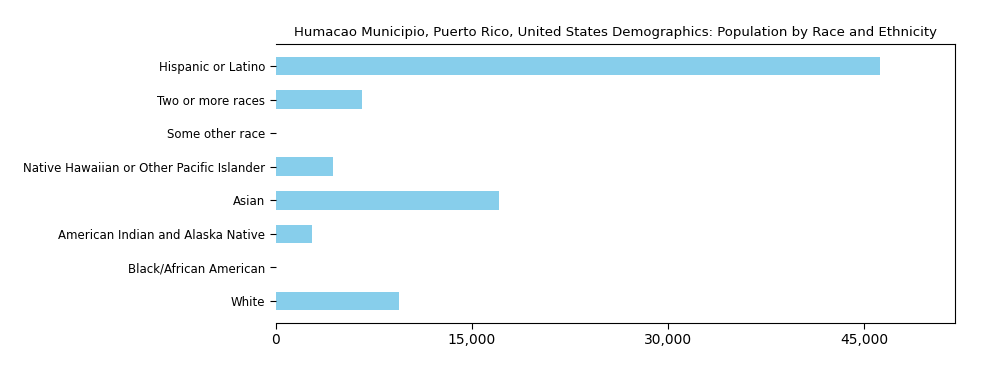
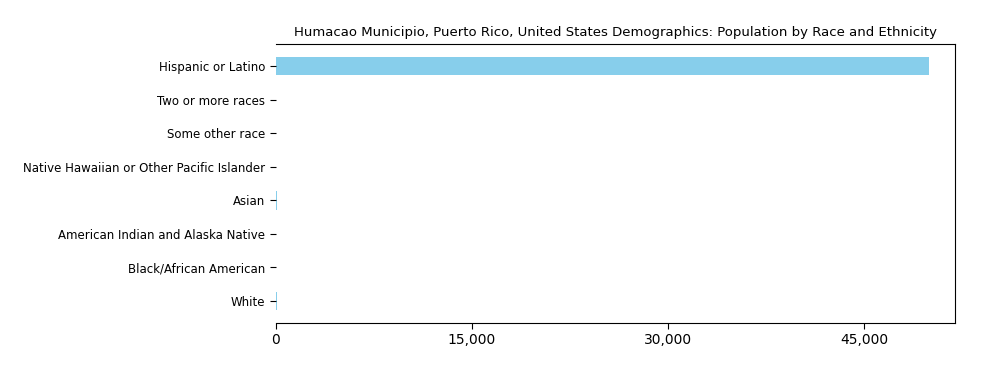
Hispanic or Latino: 46,200 -> 50,000
Two or more races: 6,600 -> 0
Native Hawaiian or Other Pacific Islander: 4,400 -> 0
Asian: 17,100 -> 100
American Indian and Alaska Native: 2,800 -> 0
White: 9,400 -> 100
